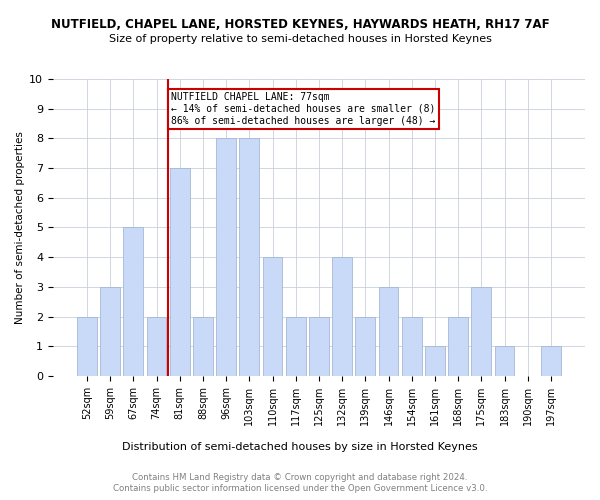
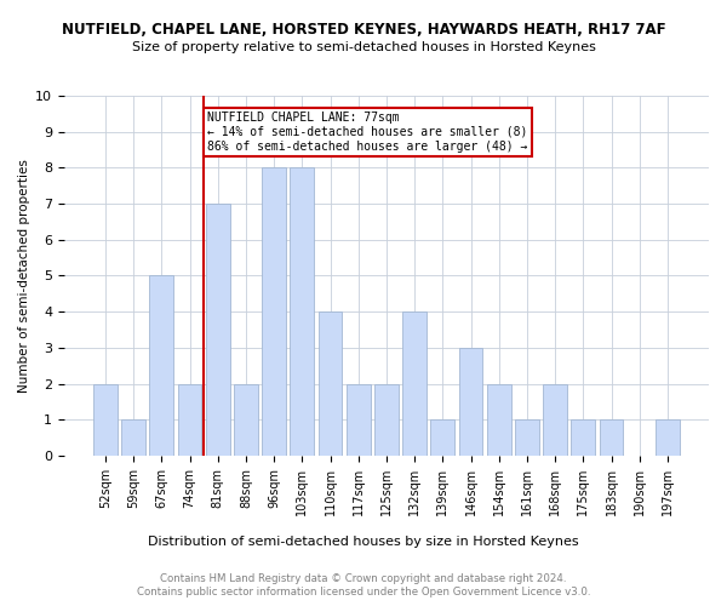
59sqm: 3 -> 1
139sqm: 2 -> 1
175sqm: 3 -> 1
